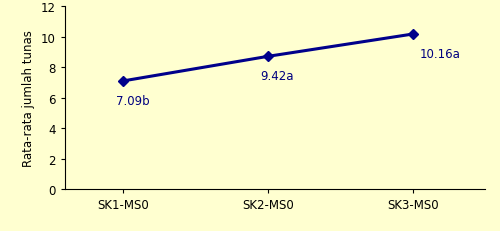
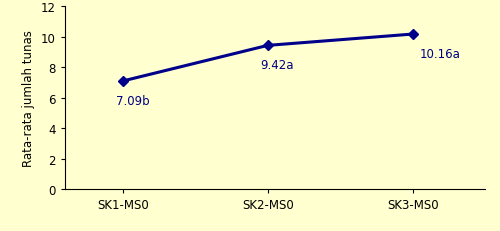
SK2-MS0: 8.7 -> 9.4
